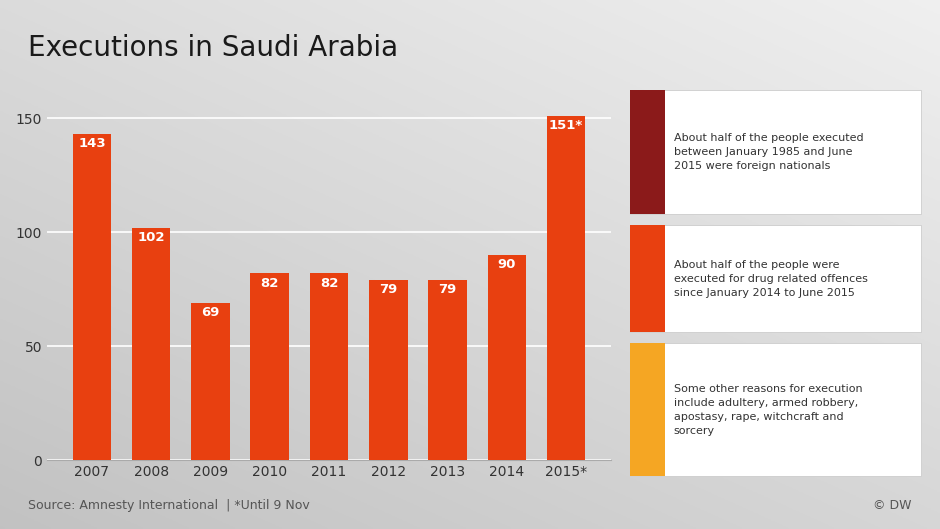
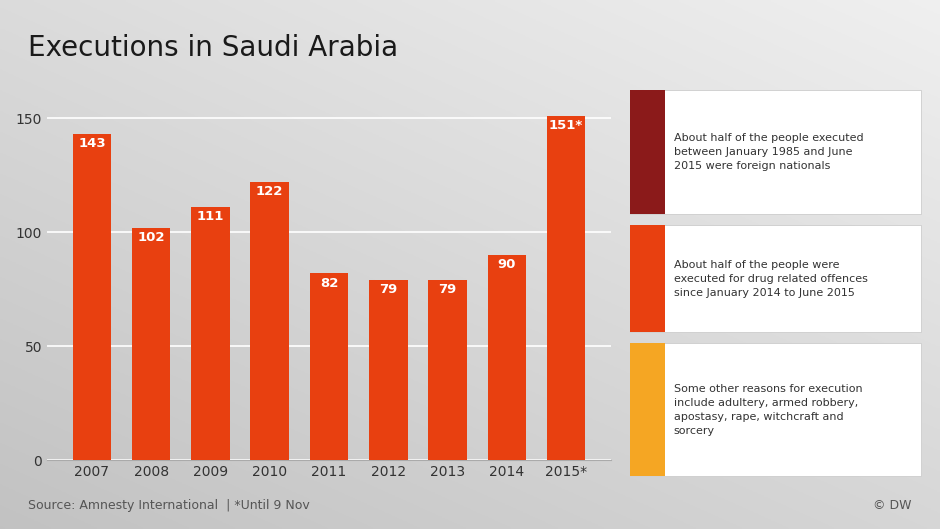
2009: 69 -> 111
2010: 82 -> 122
